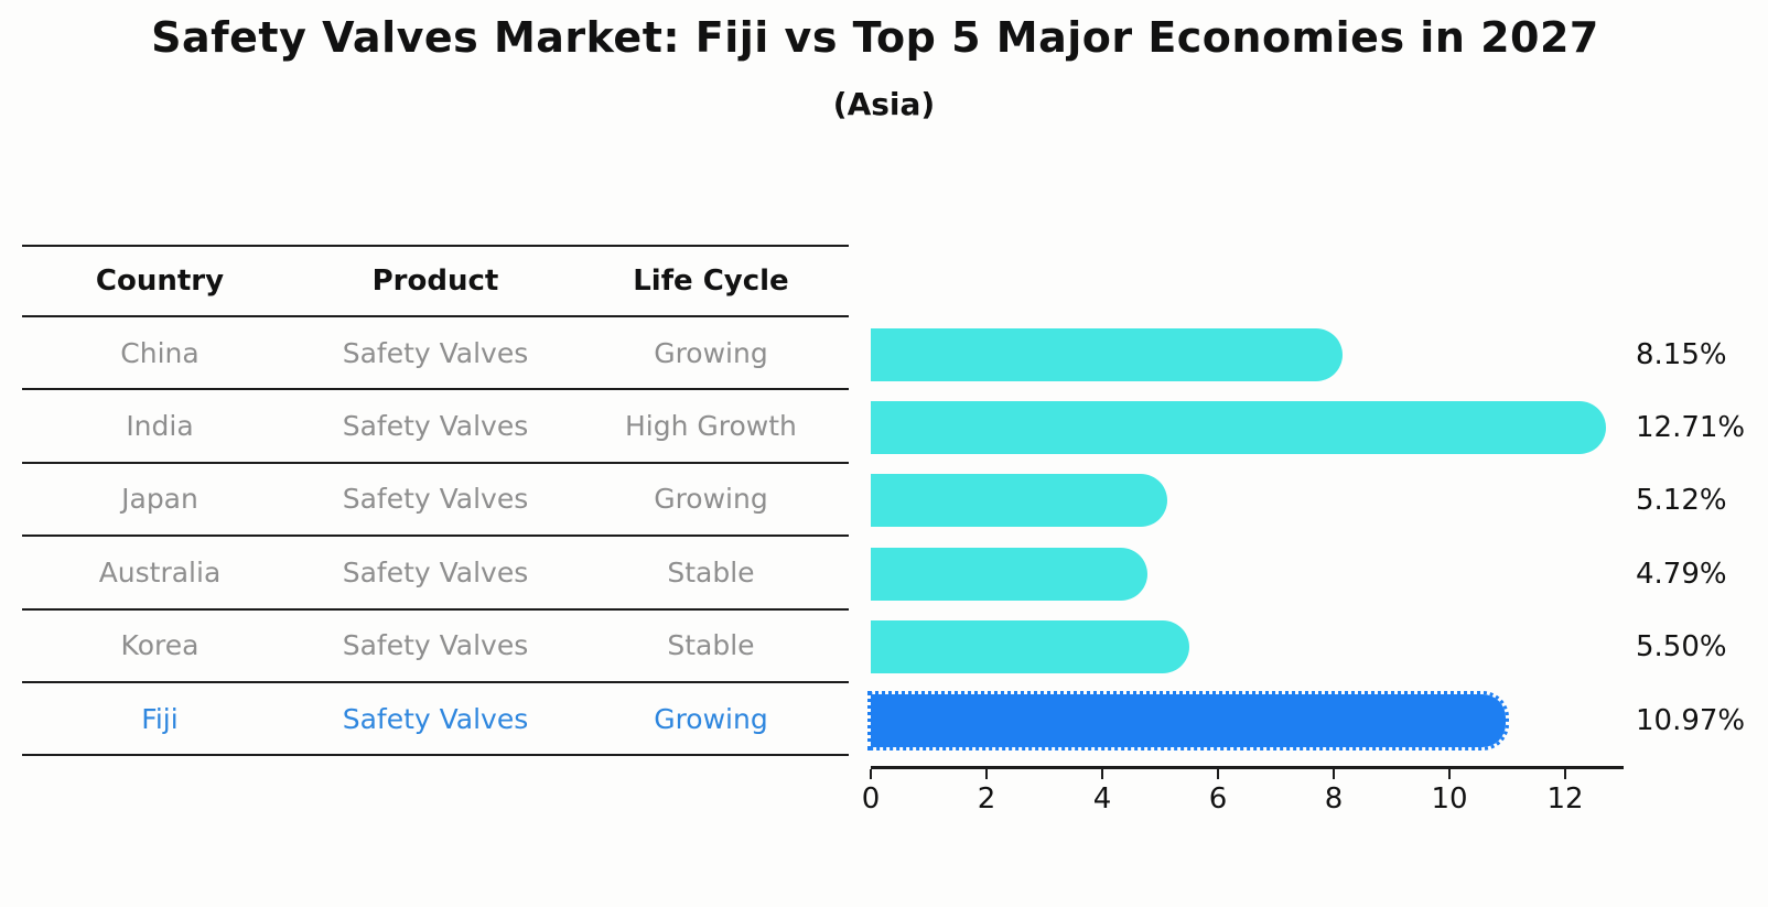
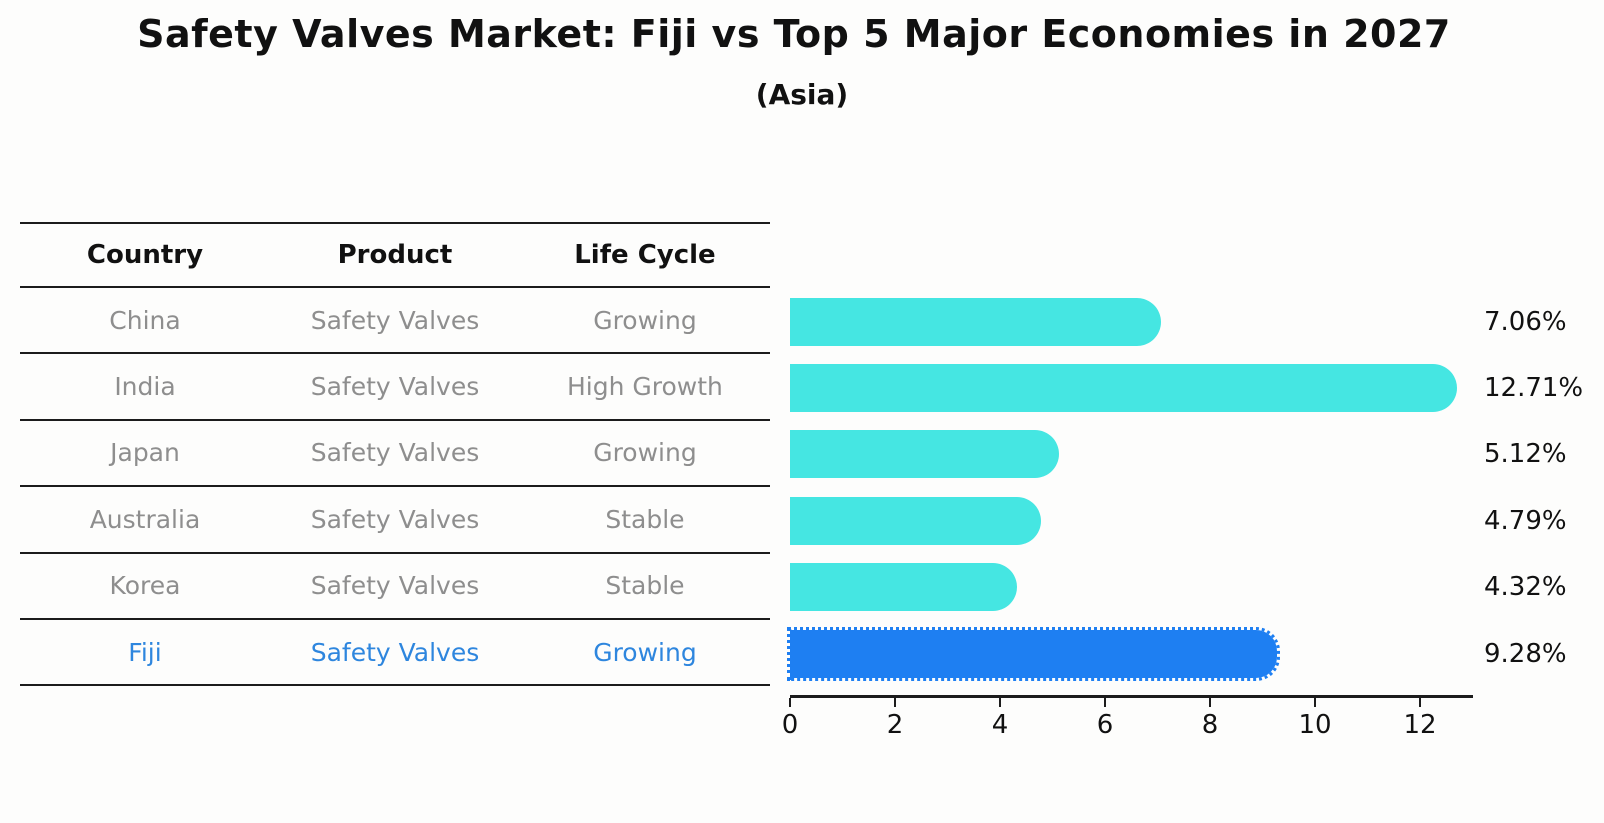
China: 8.15% -> 7.06%
Korea: 5.50% -> 4.32%
Fiji: 10.97% -> 9.28%
